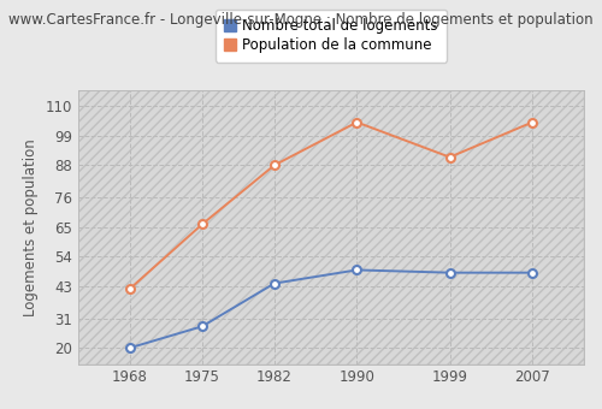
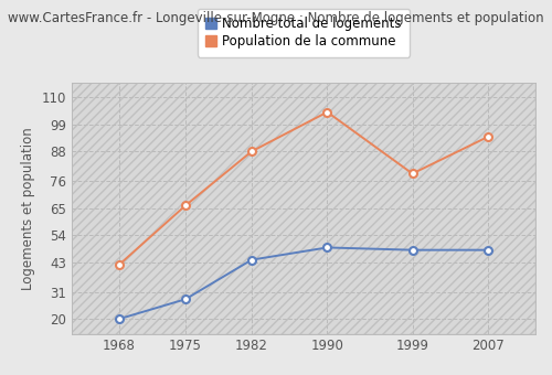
Population de la commune/1999: 91 -> 79
Population de la commune/2007: 104 -> 94
